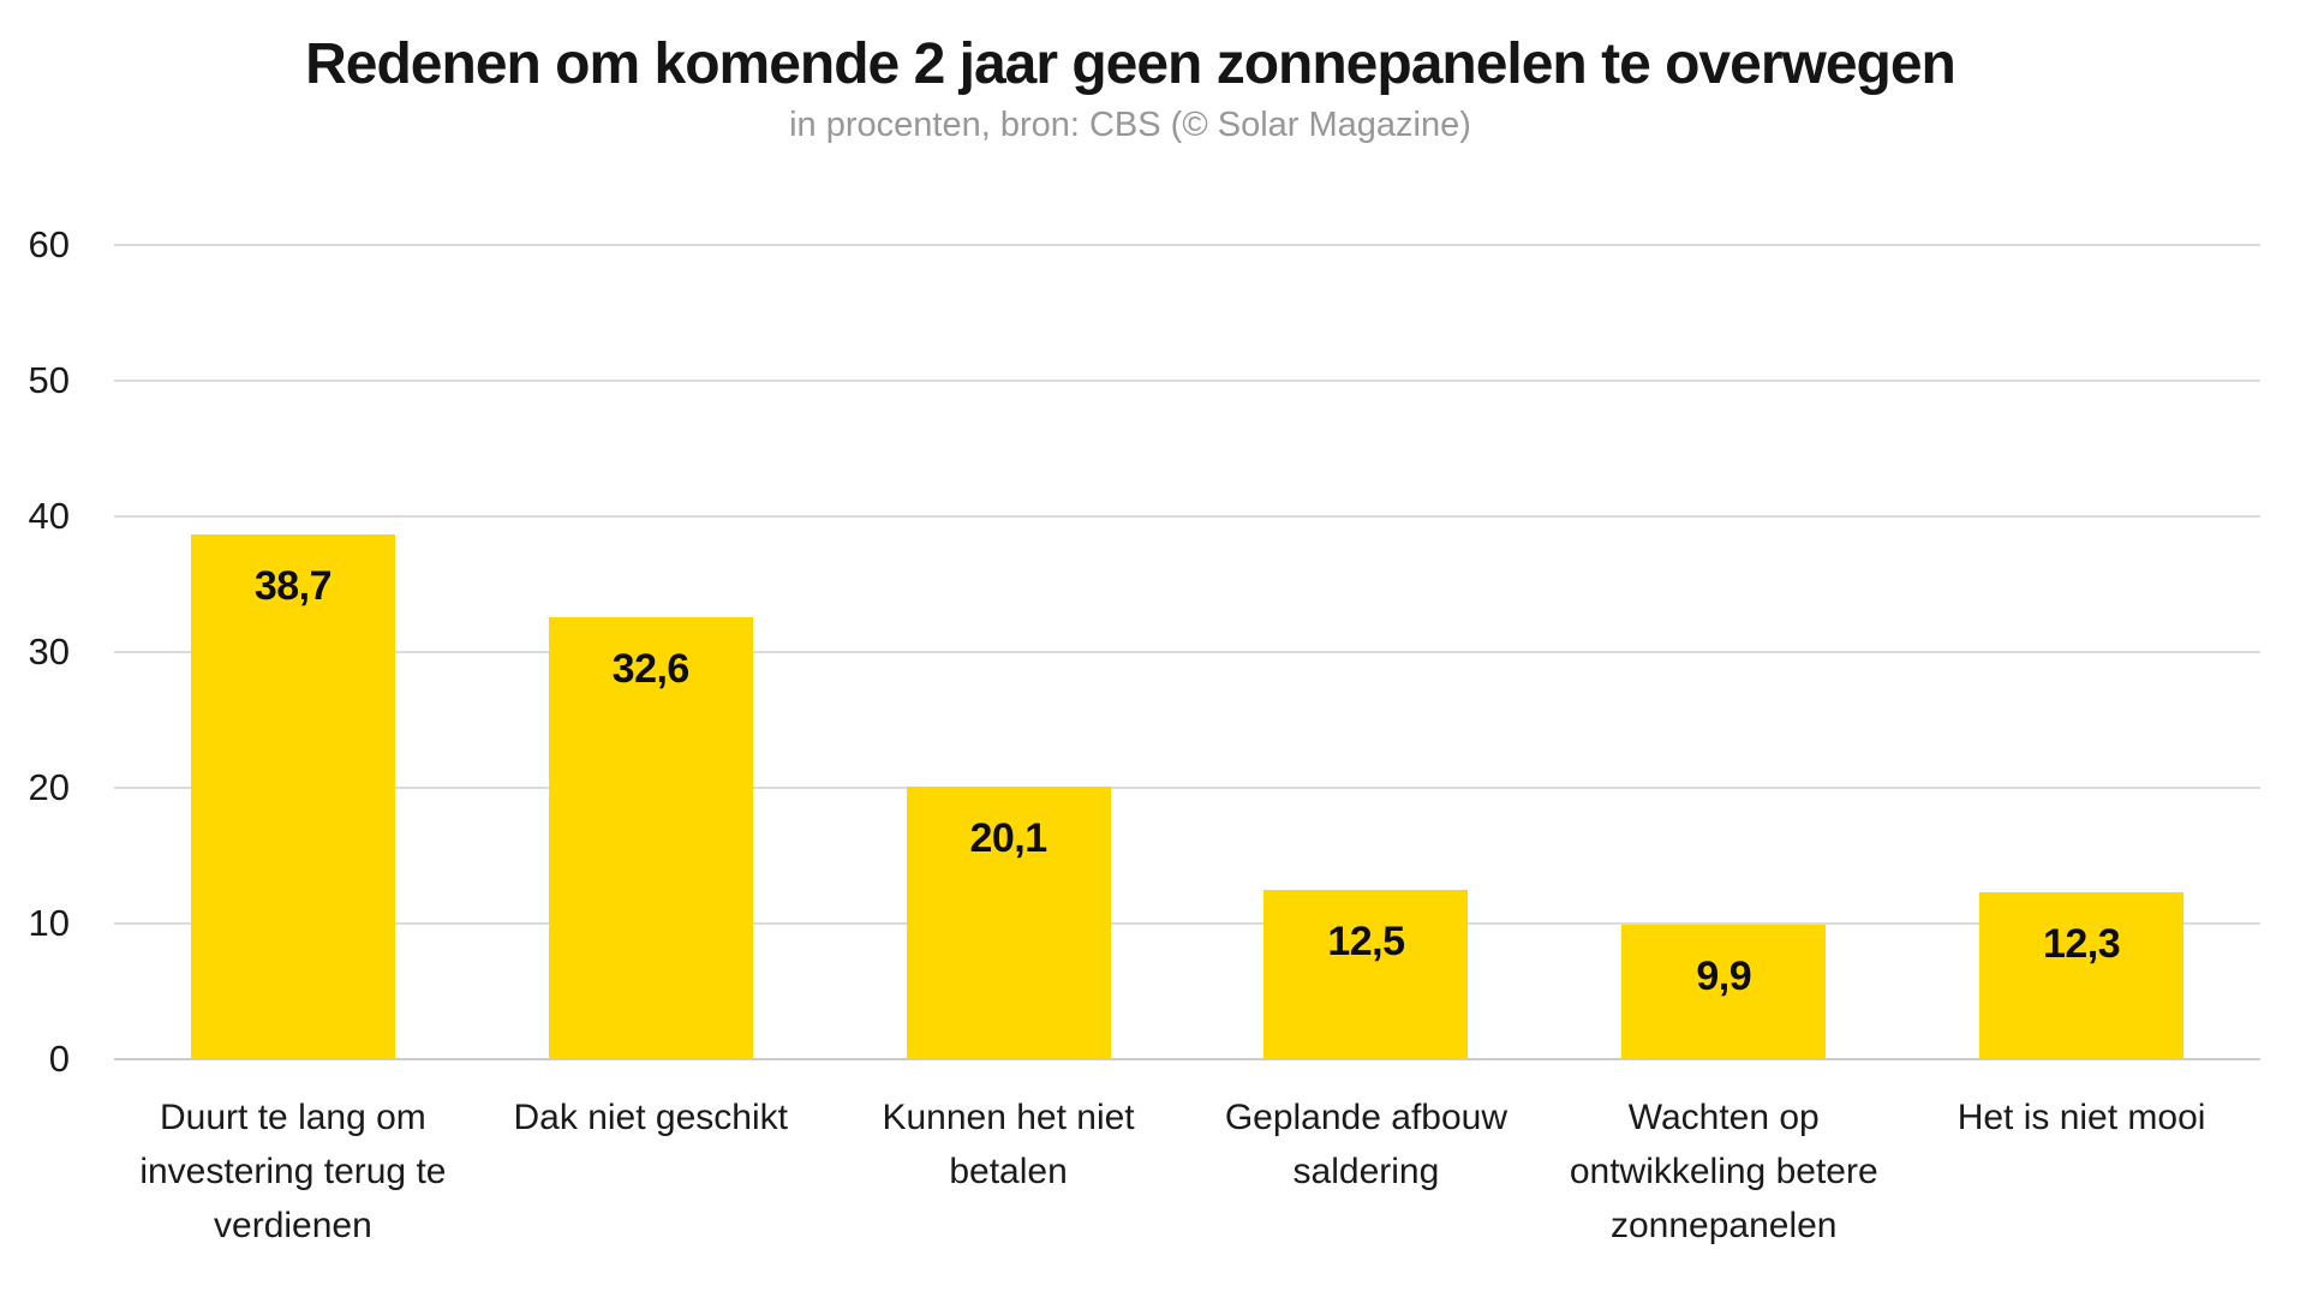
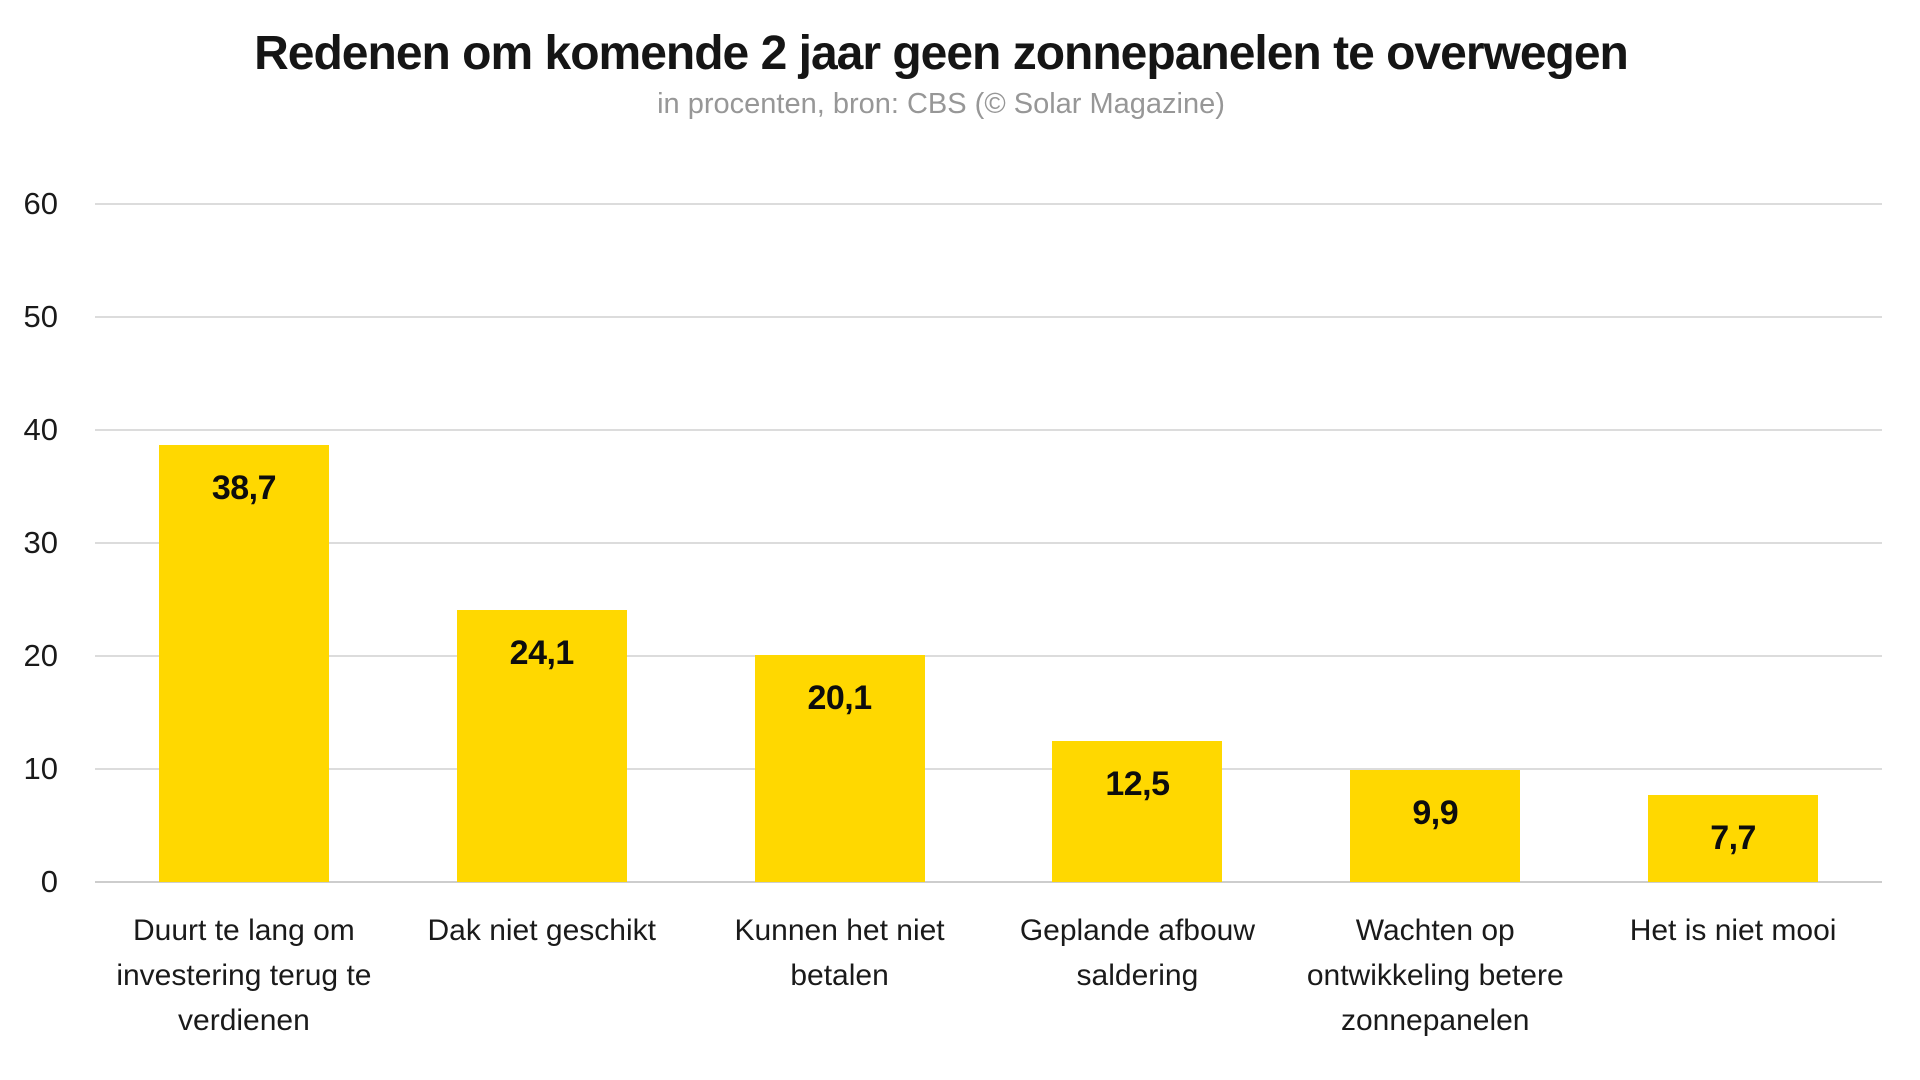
Dak niet geschikt: 32,6 -> 24,1
Het is niet mooi: 12,3 -> 7,7
